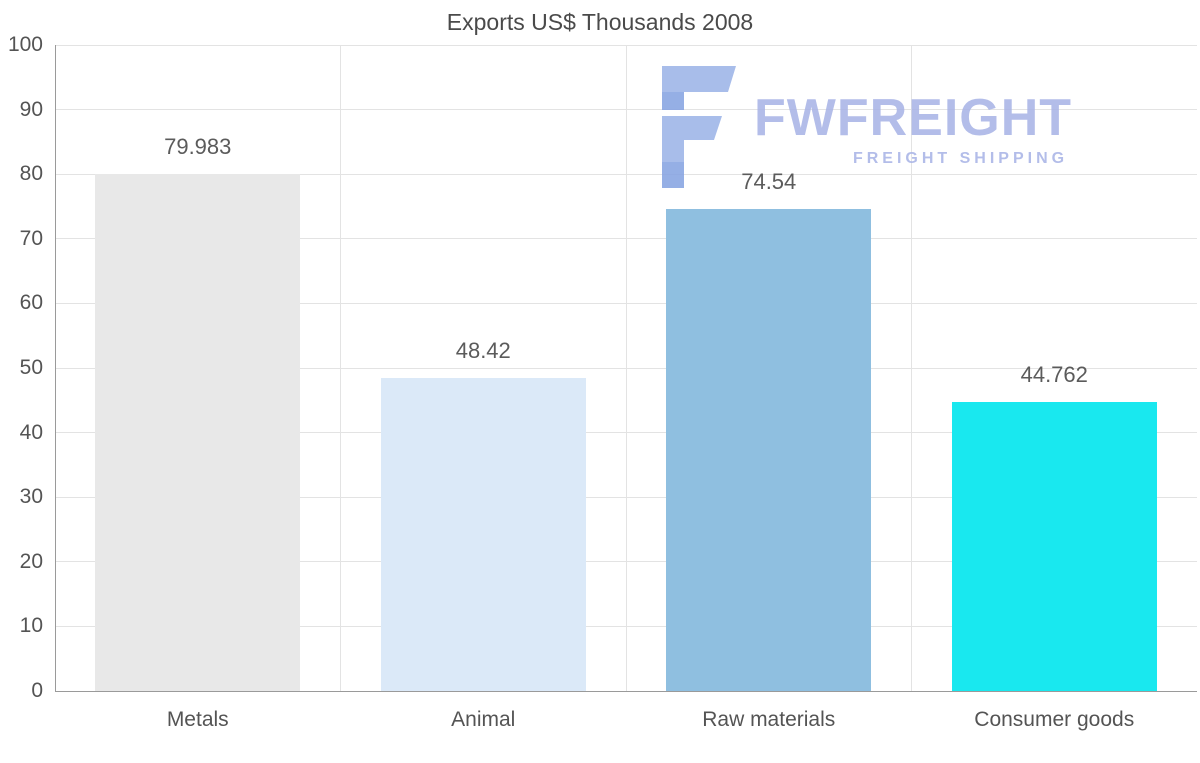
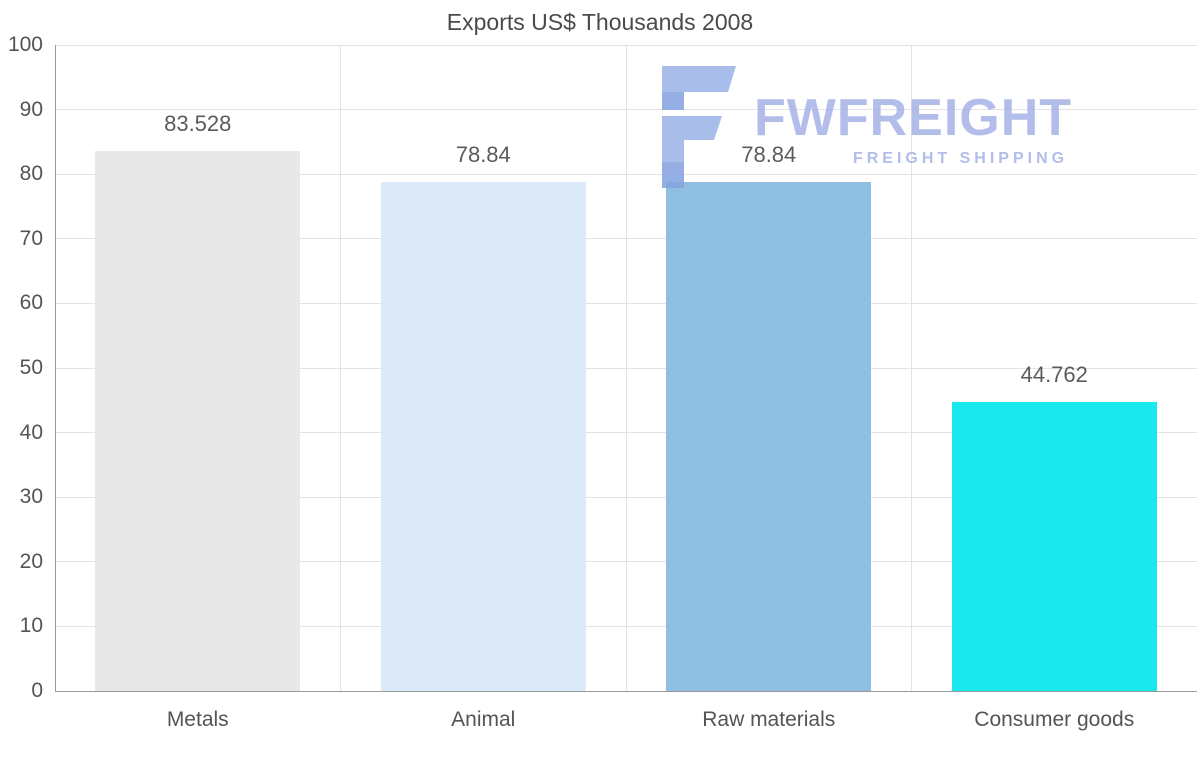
Metals: 79.983 -> 83.528
Animal: 48.42 -> 78.84
Raw materials: 74.54 -> 78.84
